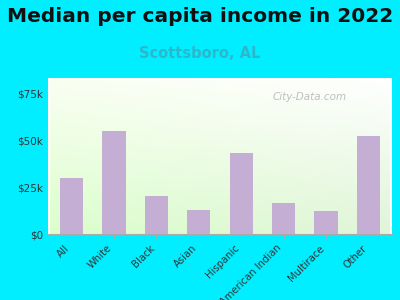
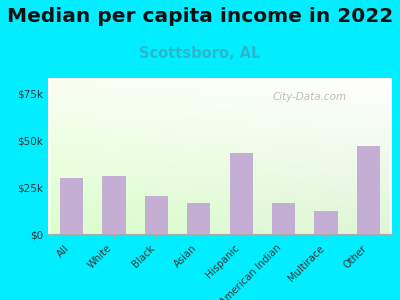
White: $55k -> $31k
Asian: $13k -> $16k
Other: $52k -> $47k
